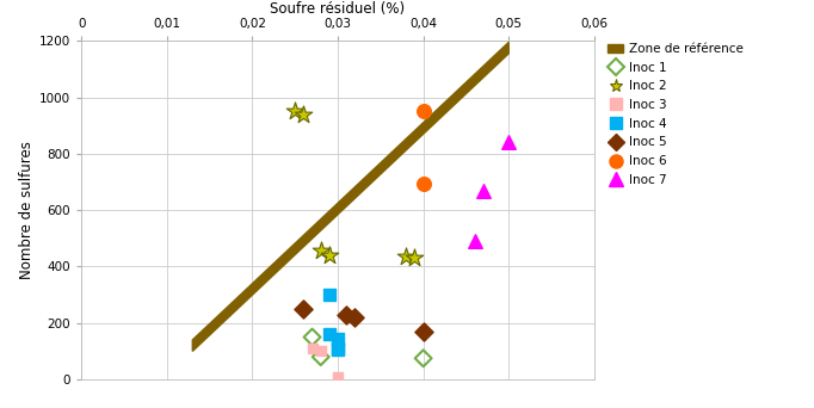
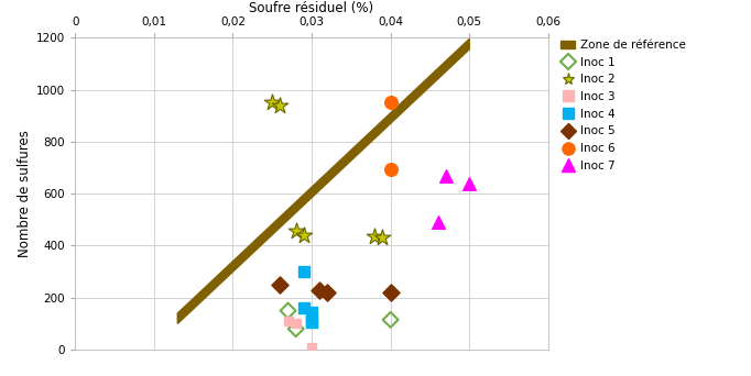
Inoc 1/0,04: 75 -> 115
Inoc 5/0,04: 170 -> 220
Inoc 7/0,05: 840 -> 640
